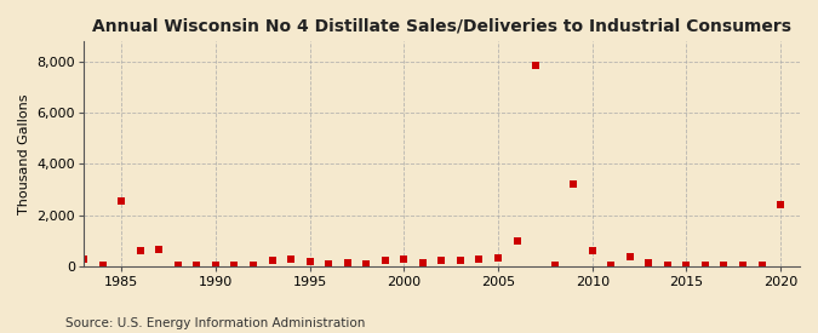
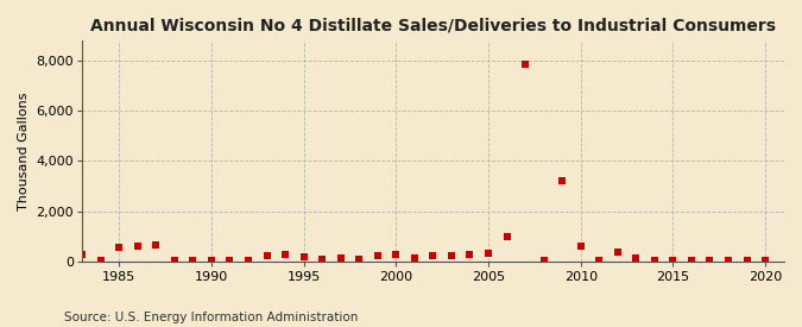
1985: 2,550 -> 550
2020: 2,400 -> 10
